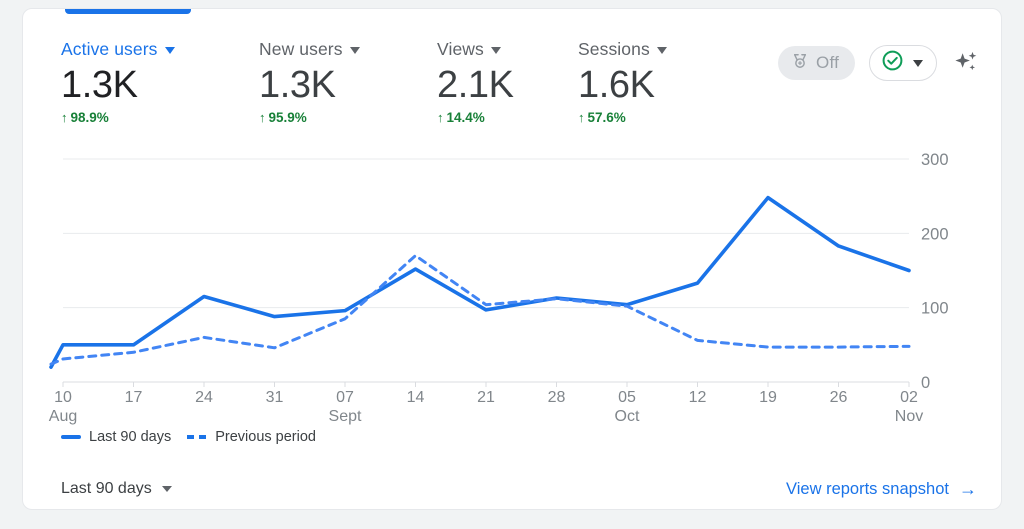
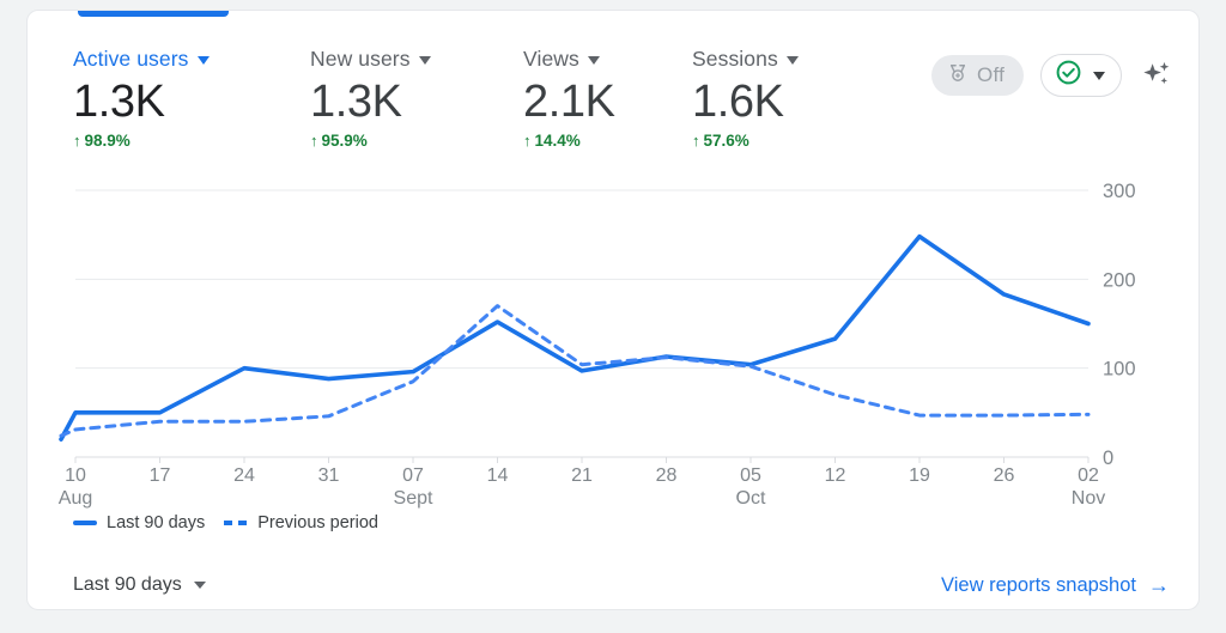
Last 90 days/24: 120 -> 100
Previous period/24: 60 -> 40
Previous period/12: 60 -> 70
